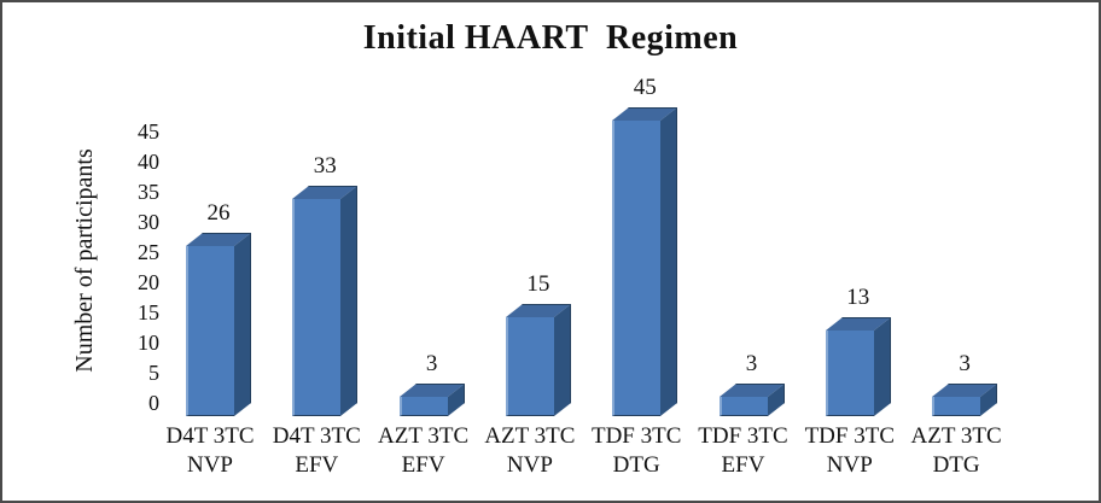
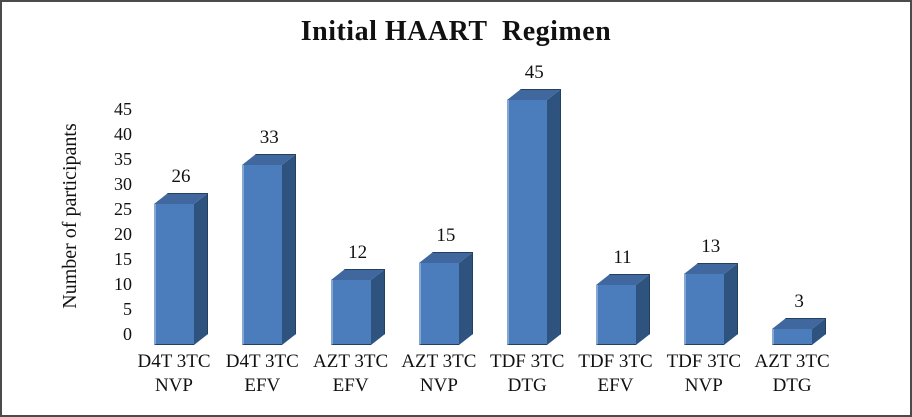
AZT 3TC EFV: 3 -> 12
TDF 3TC EFV: 3 -> 11
